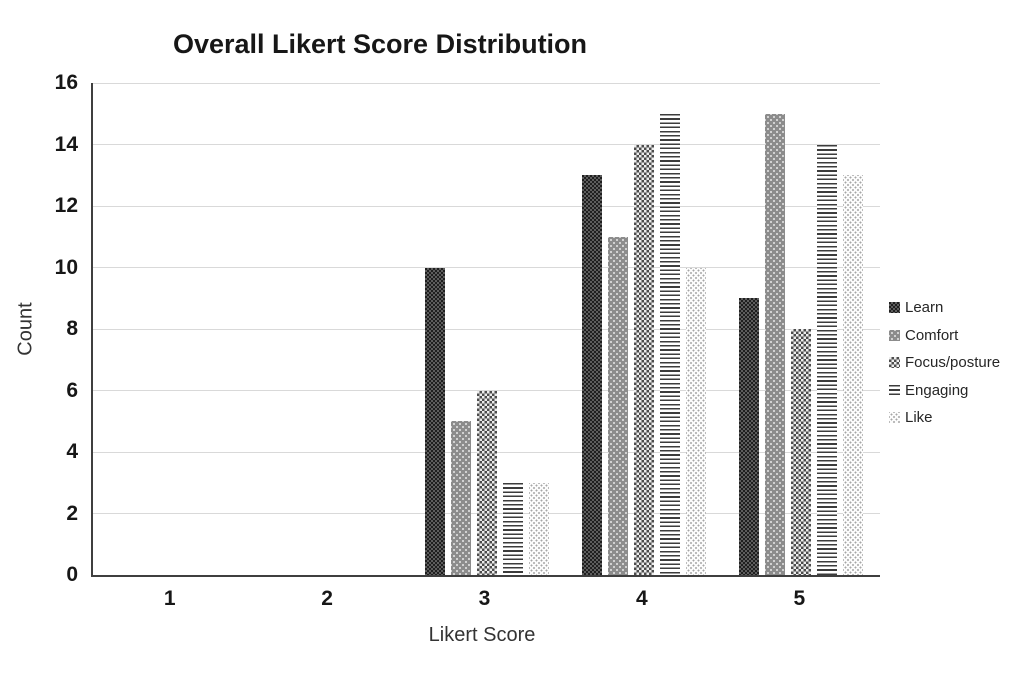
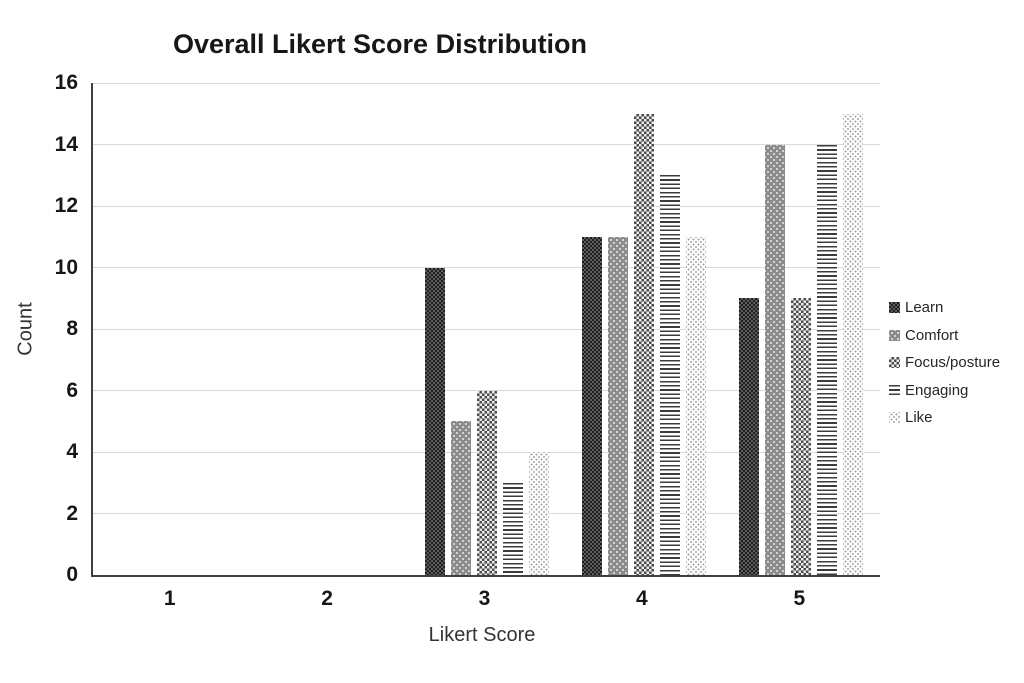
Like/3: 3 -> 4
Learn/4: 13 -> 11
Focus/posture/4: 14 -> 15
Engaging/4: 15 -> 13
Like/4: 10 -> 11
Comfort/5: 15 -> 14
Focus/posture/5: 8 -> 9
Like/5: 13 -> 15
